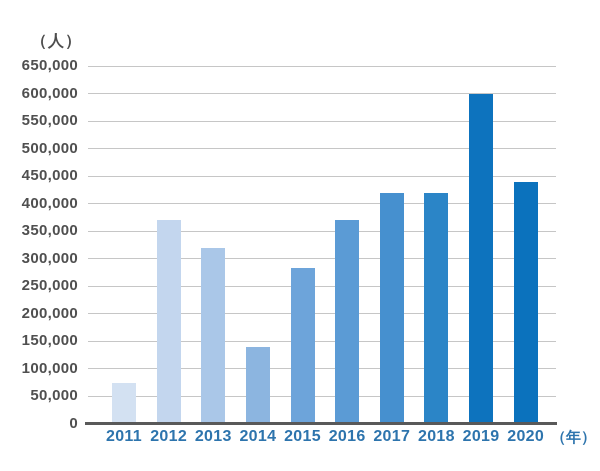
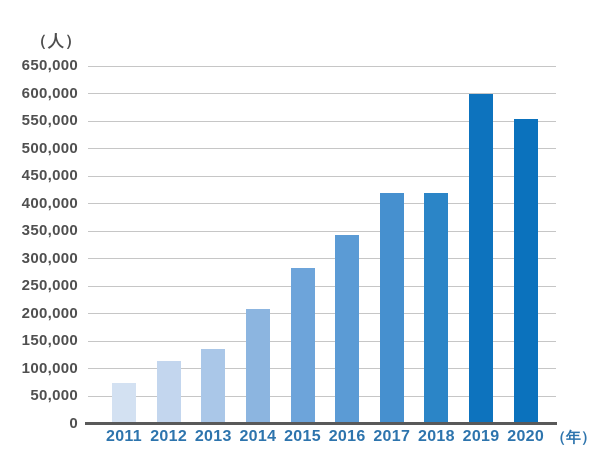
2012: 370000 -> 120000
2013: 320000 -> 140000
2014: 140000 -> 210000
2016: 370000 -> 340000
2020: 440000 -> 550000
